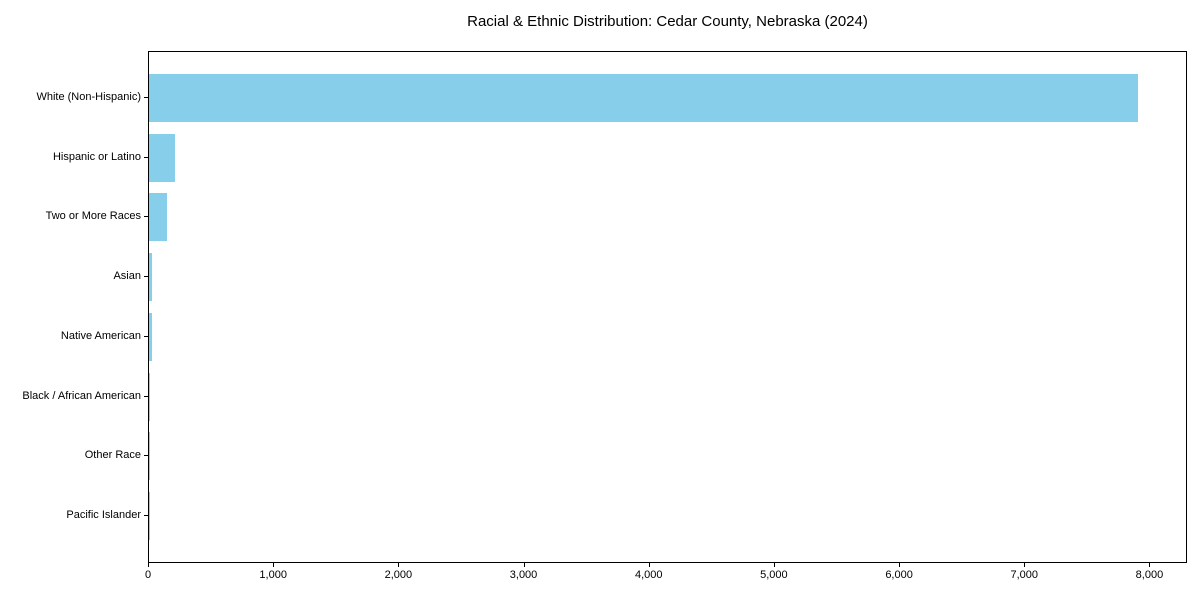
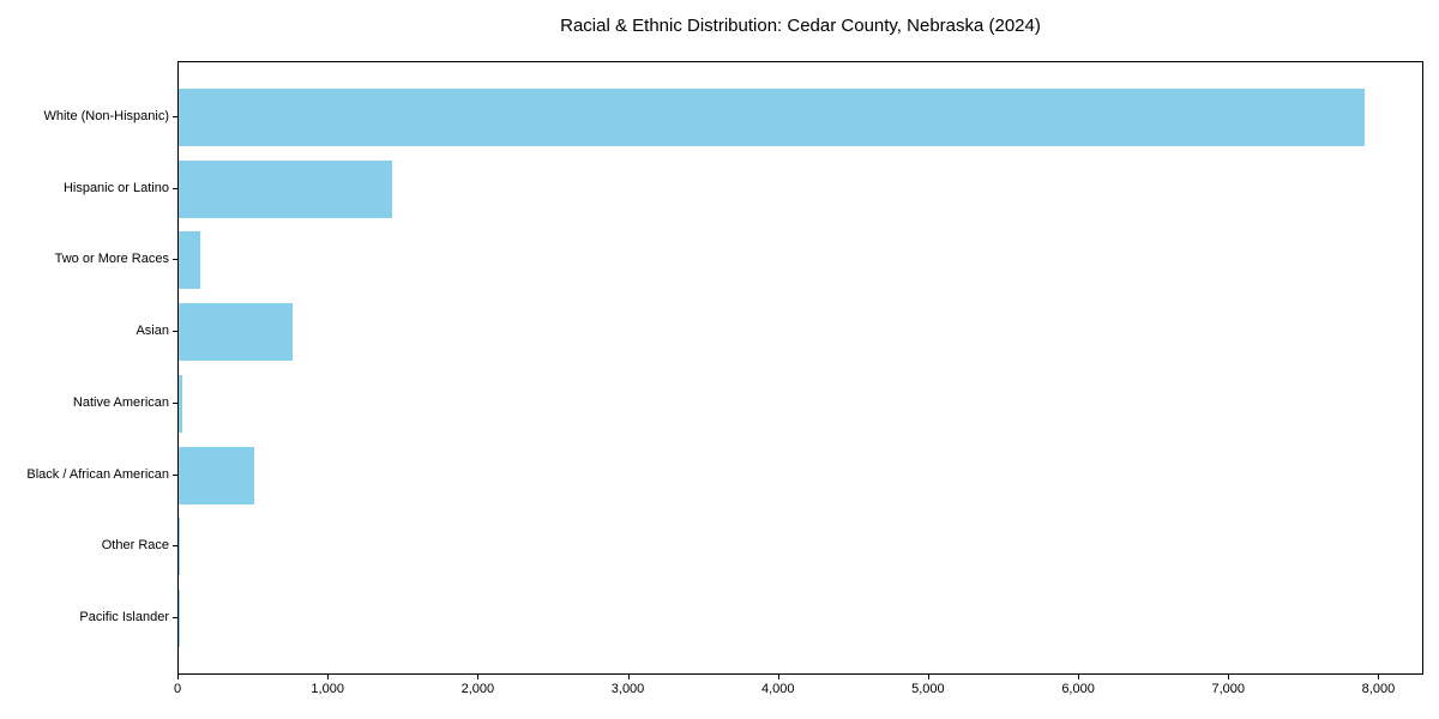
Hispanic or Latino: 210 -> 1420
Asian: 20 -> 760
Black / African American: 10 -> 500
